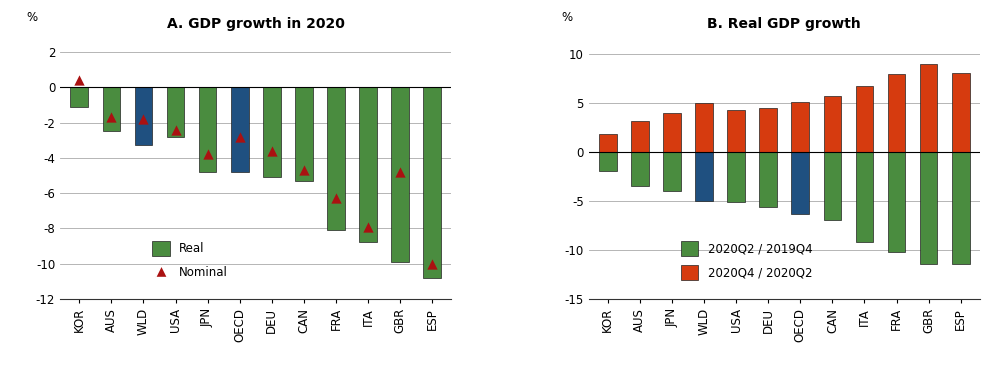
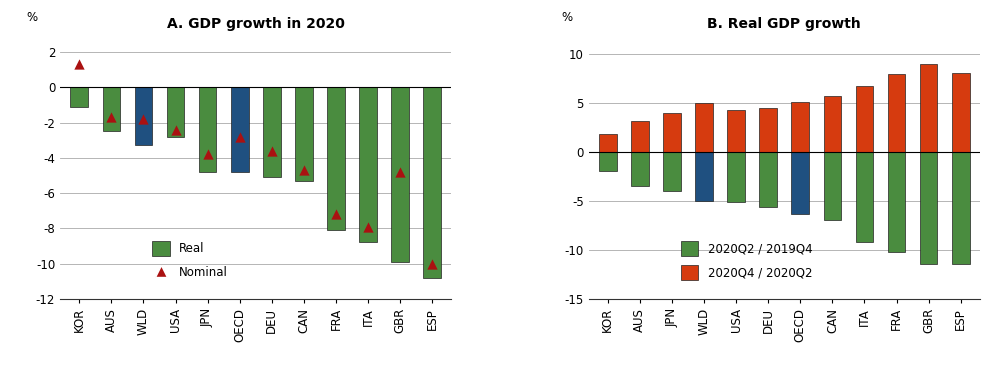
A. GDP growth in 2020/Nominal/KOR: 0.4 -> 1.3
A. GDP growth in 2020/Nominal/FRA: -6.3 -> -7.2
